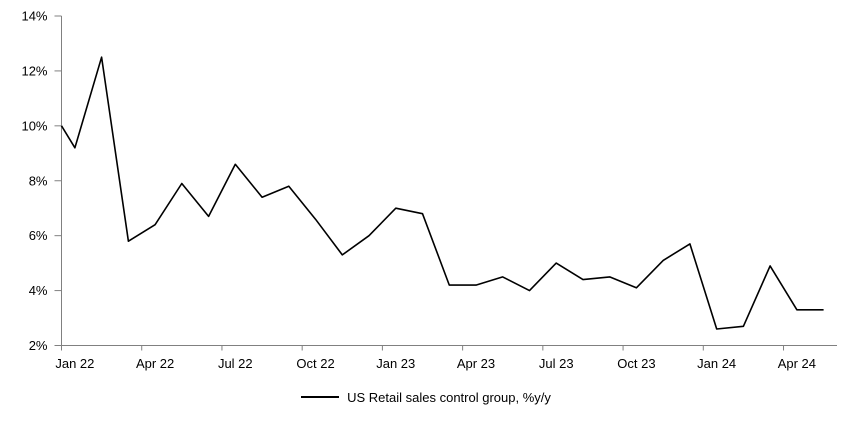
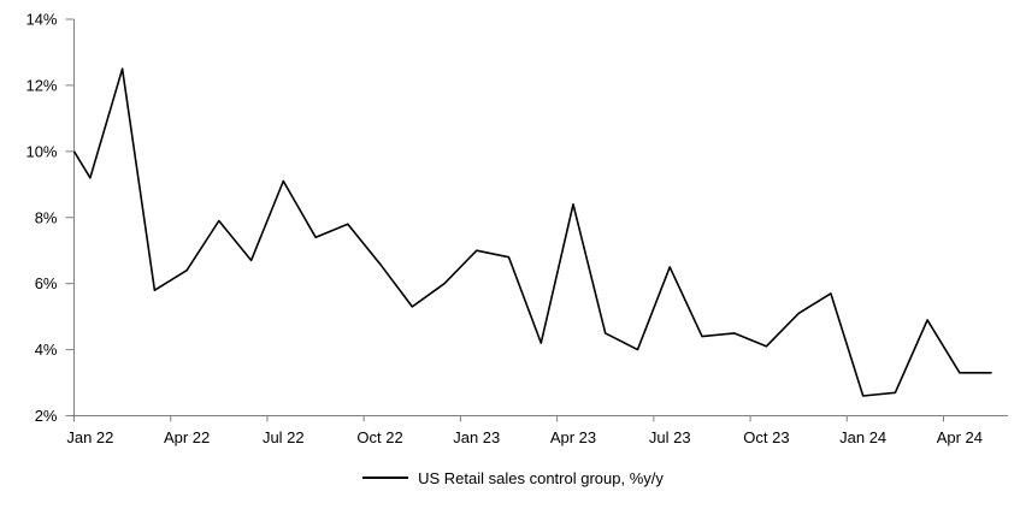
Jul 22: 8.6% -> 9.1%
Apr 23: 4.2% -> 8.4%
Jul 23: 5.0% -> 6.5%
